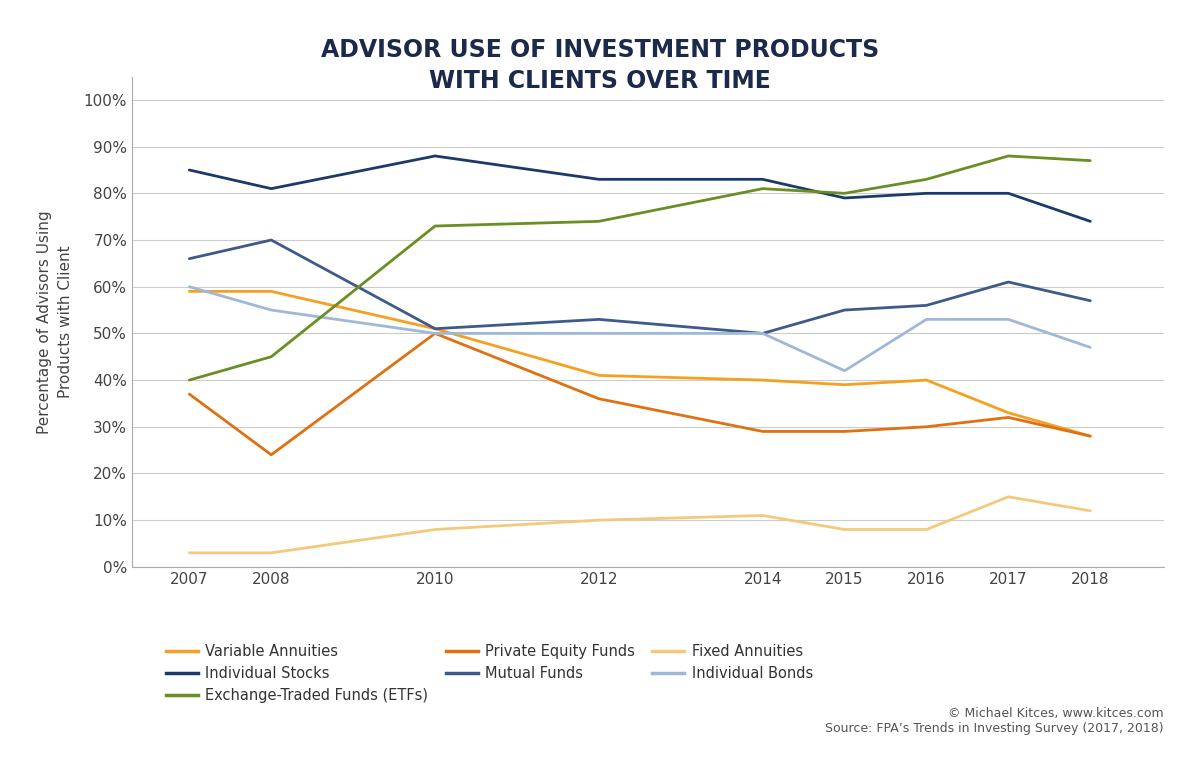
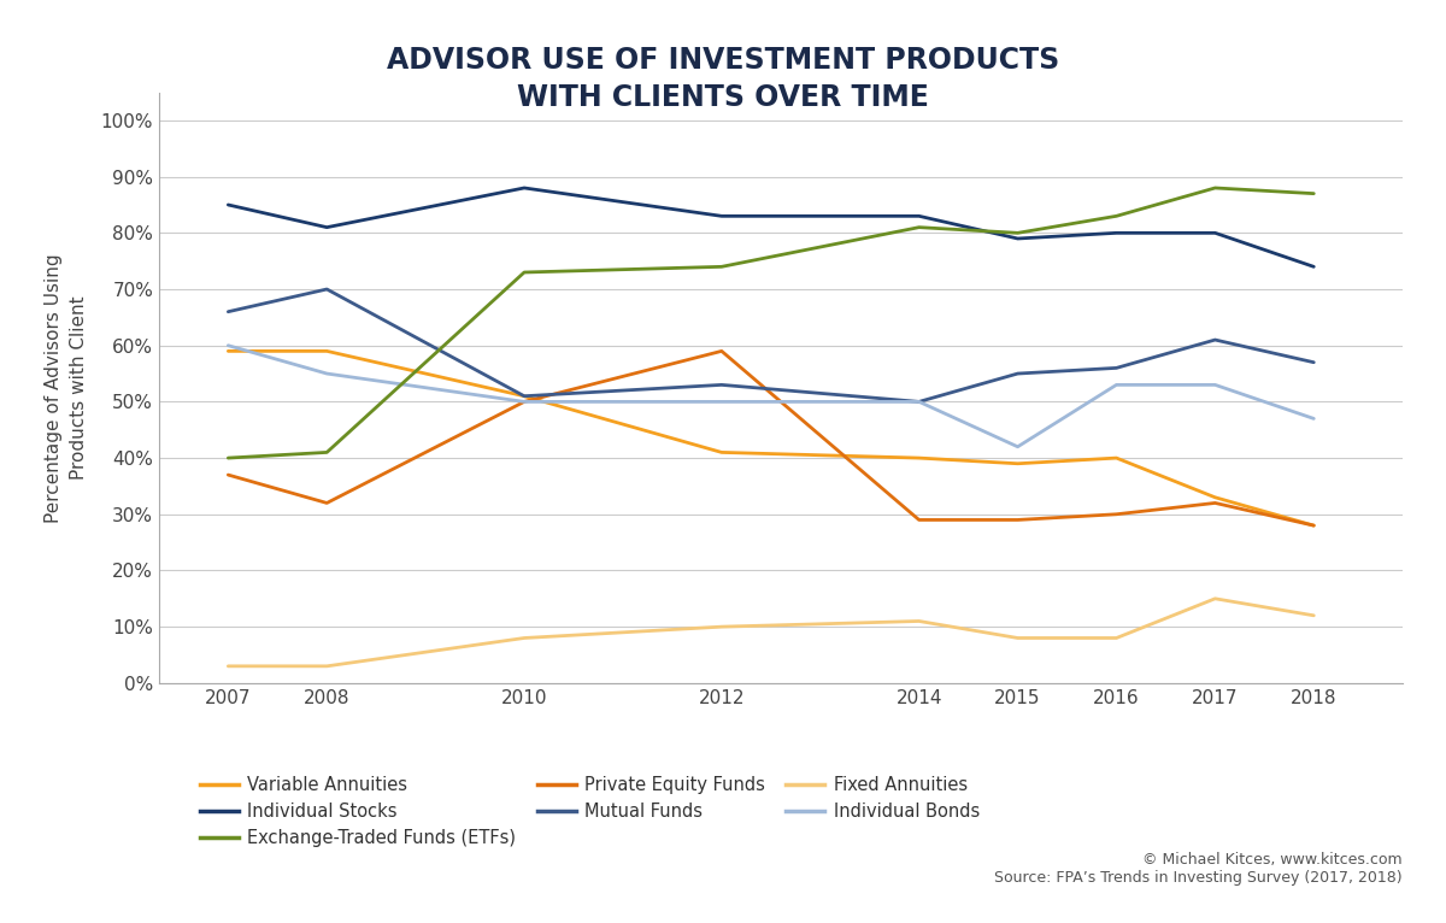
Private Equity Funds/2008: 24% -> 32%
Exchange-Traded Funds (ETFs)/2008: 45% -> 41%
Private Equity Funds/2012: 36% -> 59%
